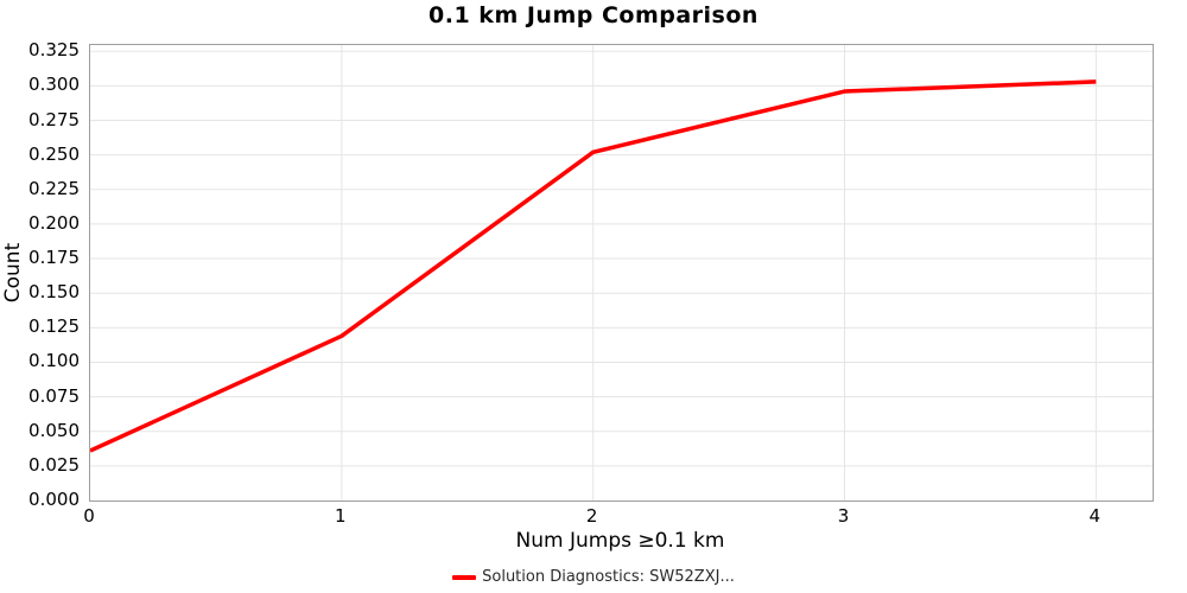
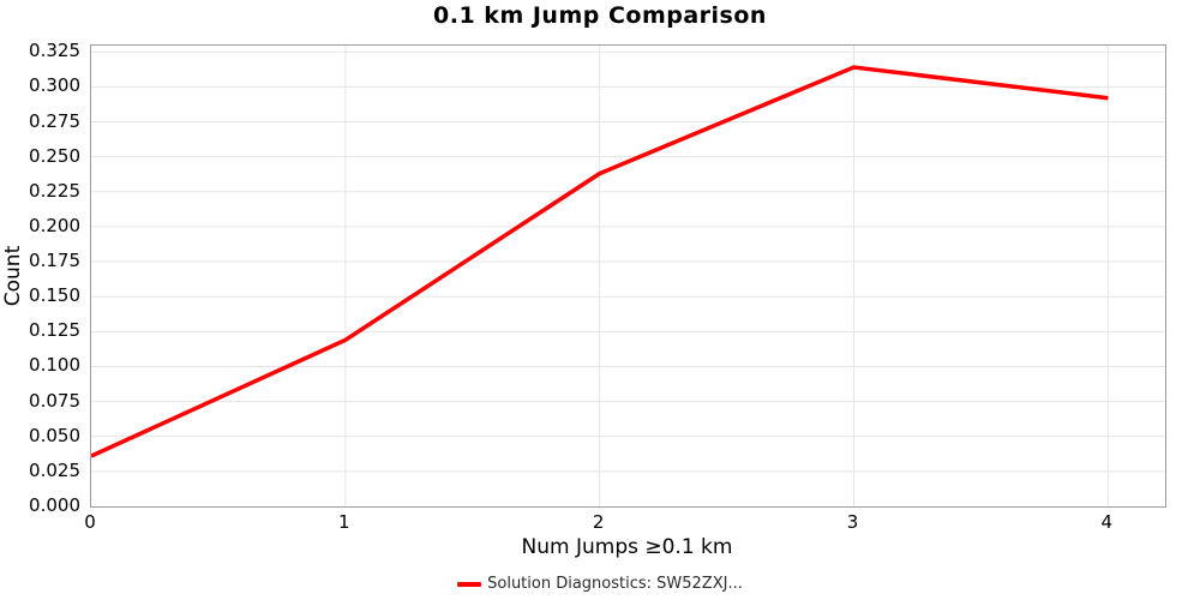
2: 0.252 -> 0.238
3: 0.296 -> 0.314
4: 0.303 -> 0.292
